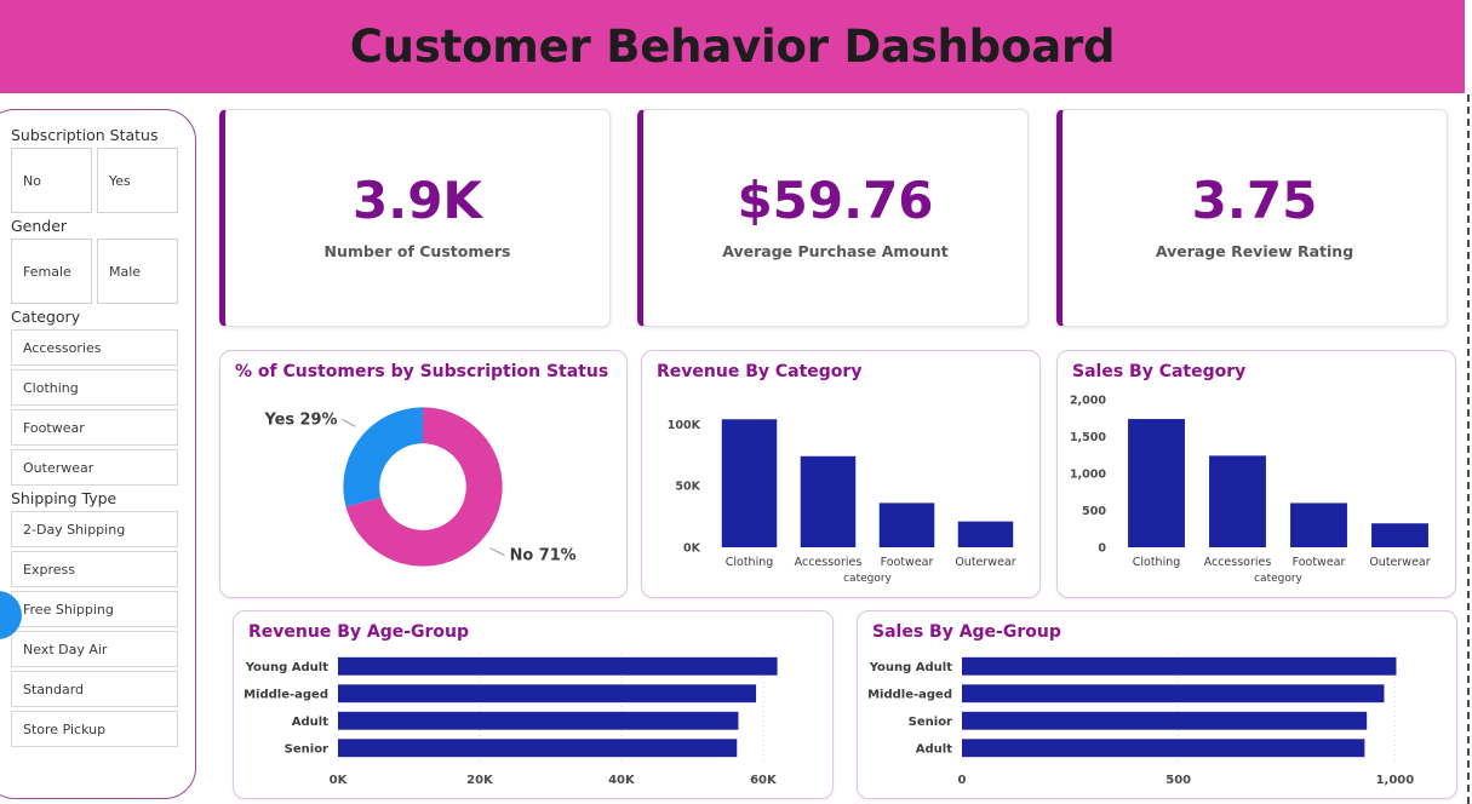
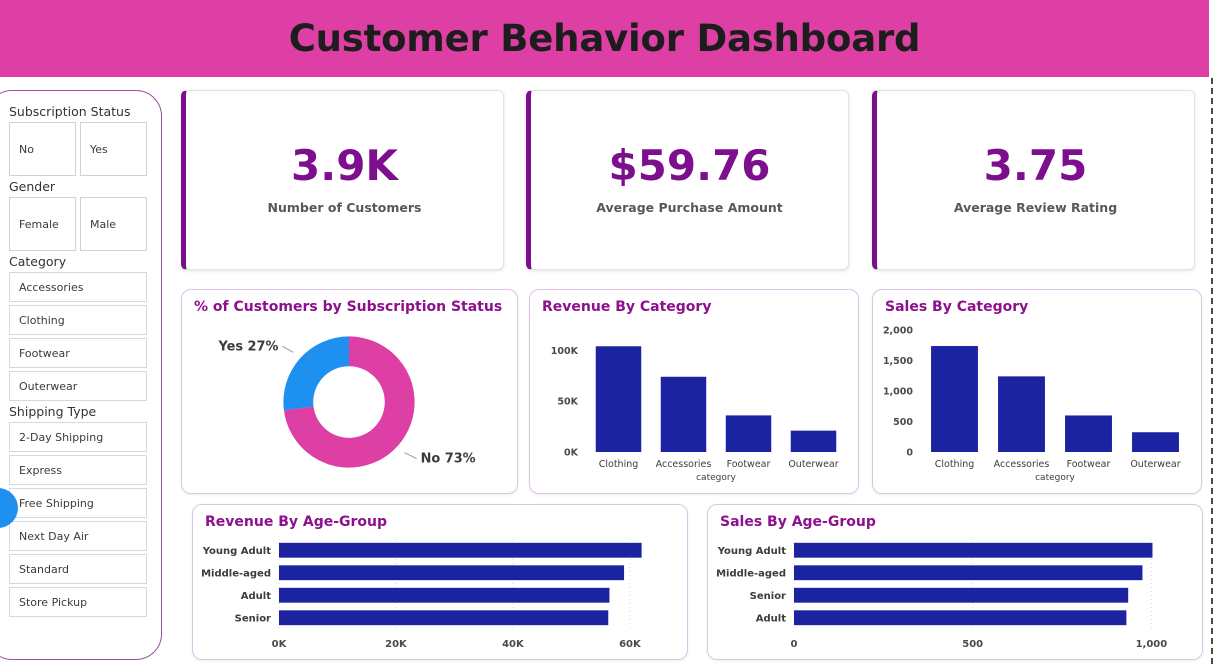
% of Customers by Subscription Status/No: 71% -> 73%
% of Customers by Subscription Status/Yes: 29% -> 27%
